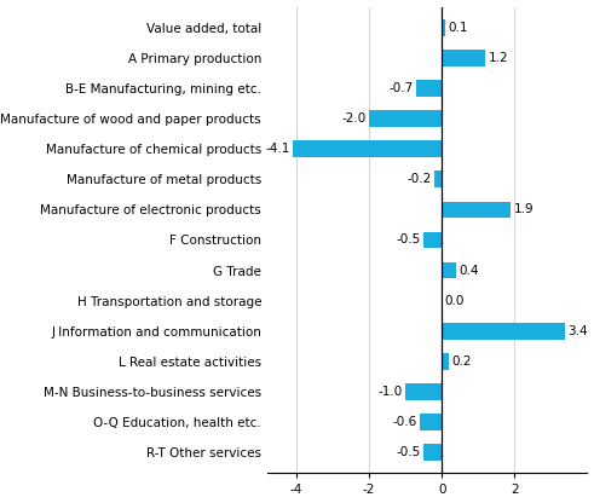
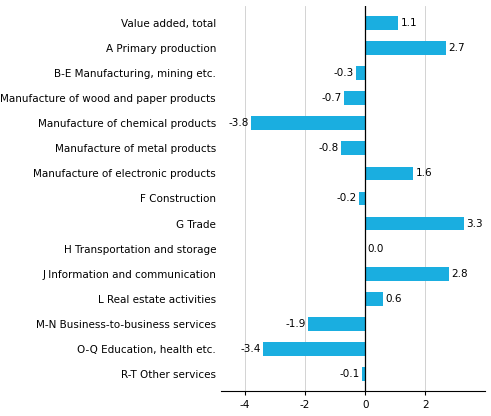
Value added, total: 0.1 -> 1.1
A Primary production: 1.2 -> 2.7
B-E Manufacturing, mining etc.: -0.7 -> -0.3
Manufacture of wood and paper products: -2.0 -> -0.7
Manufacture of chemical products: -4.1 -> -3.8
Manufacture of metal products: -0.2 -> -0.8
Manufacture of electronic products: 1.9 -> 1.6
F Construction: -0.5 -> -0.2
G Trade: 0.4 -> 3.3
J Information and communication: 3.4 -> 2.8
L Real estate activities: 0.2 -> 0.6
M-N Business-to-business services: -1.0 -> -1.9
O-Q Education, health etc.: -0.6 -> -3.4
R-T Other services: -0.5 -> -0.1
